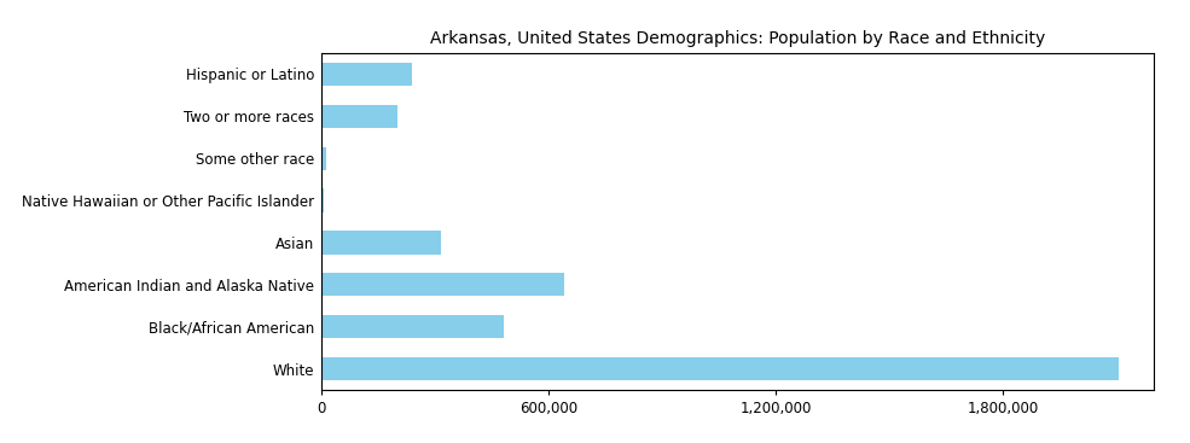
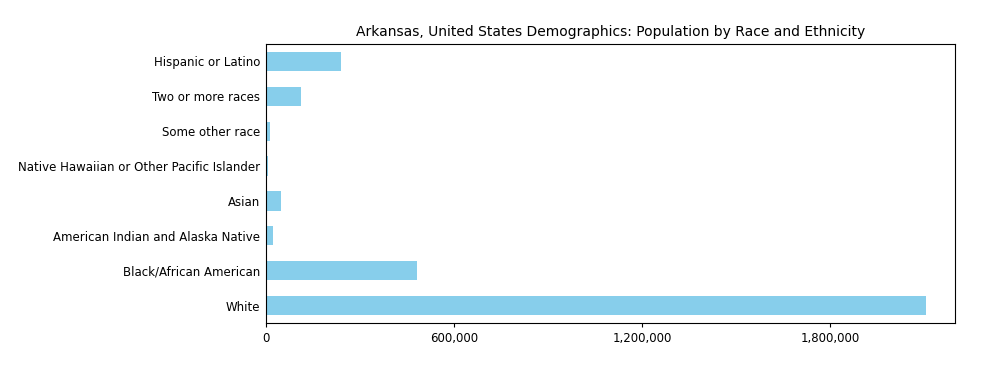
Two or more races: 200,000 -> 113,000
Asian: 315,000 -> 47,000
American Indian and Alaska Native: 640,000 -> 22,000
